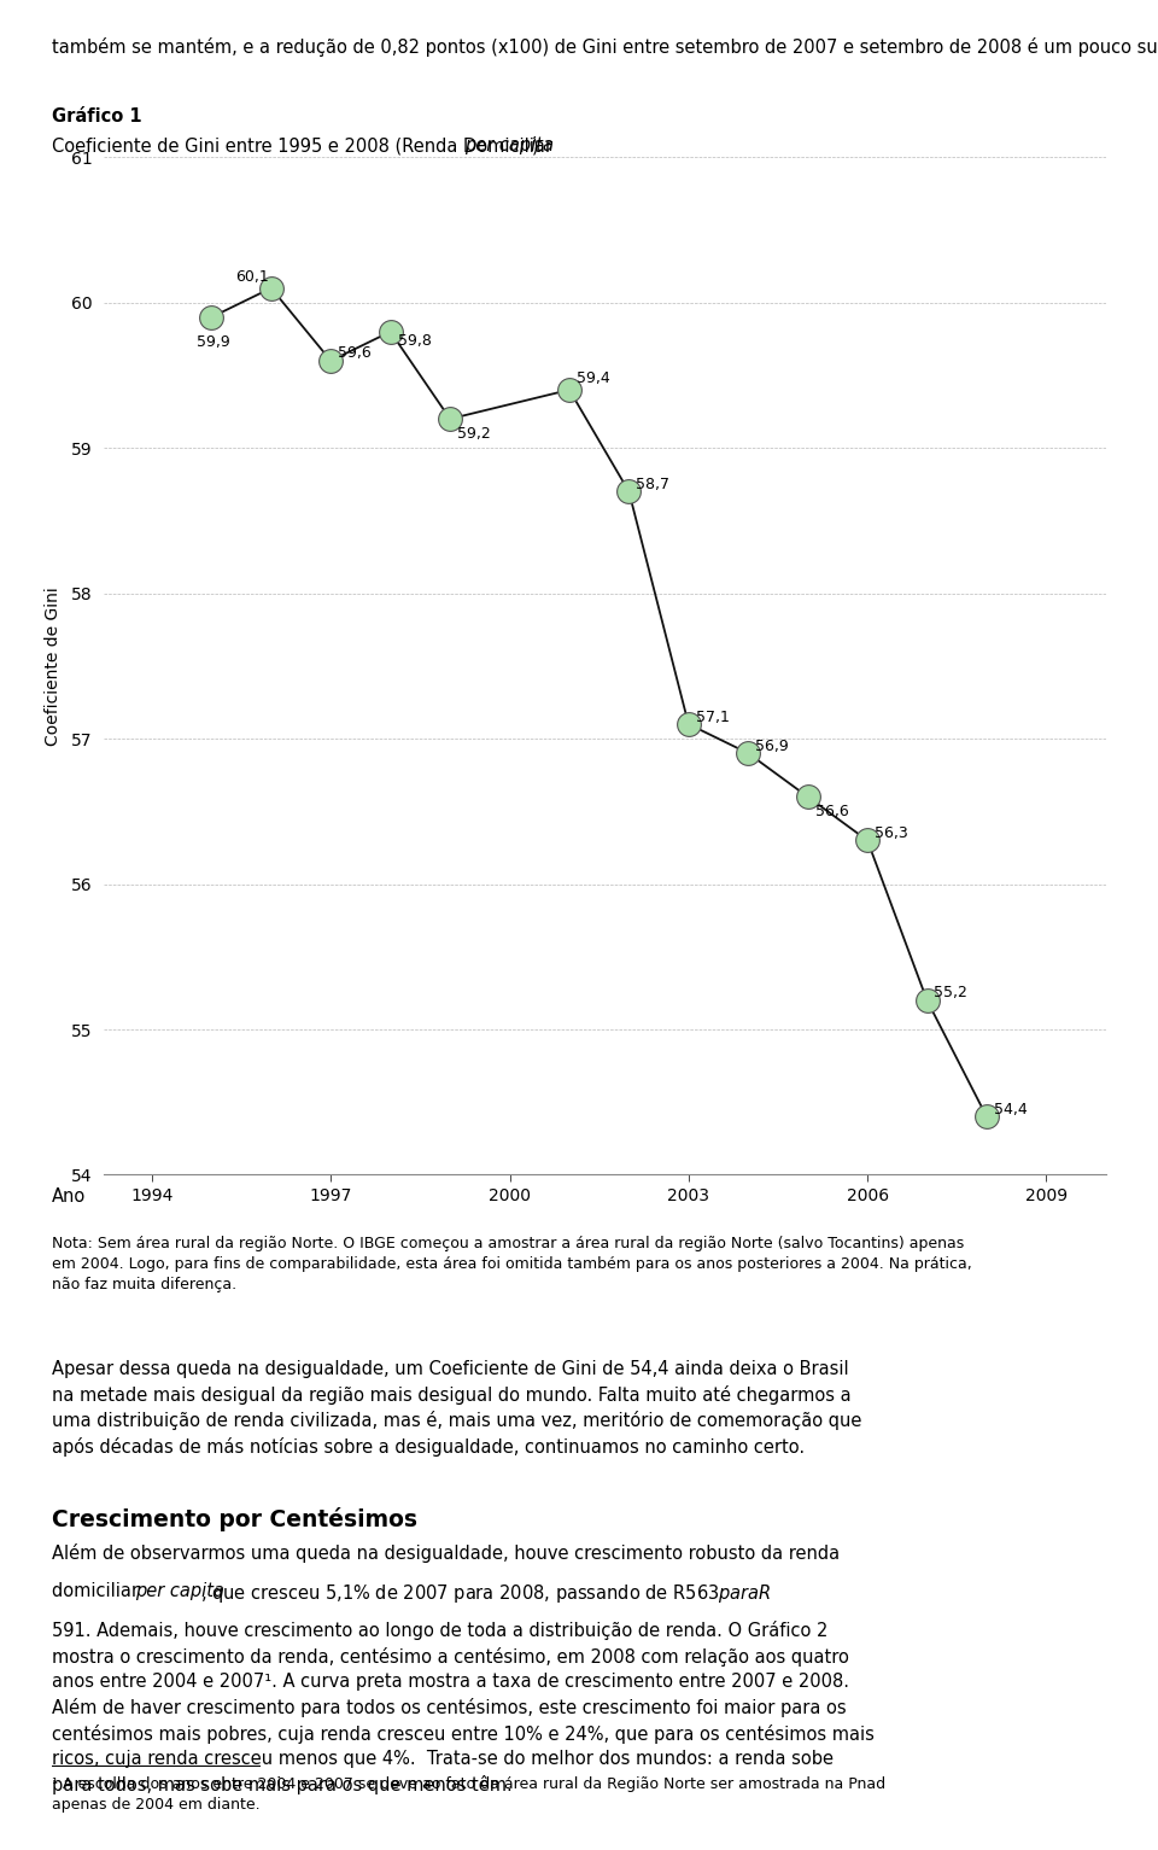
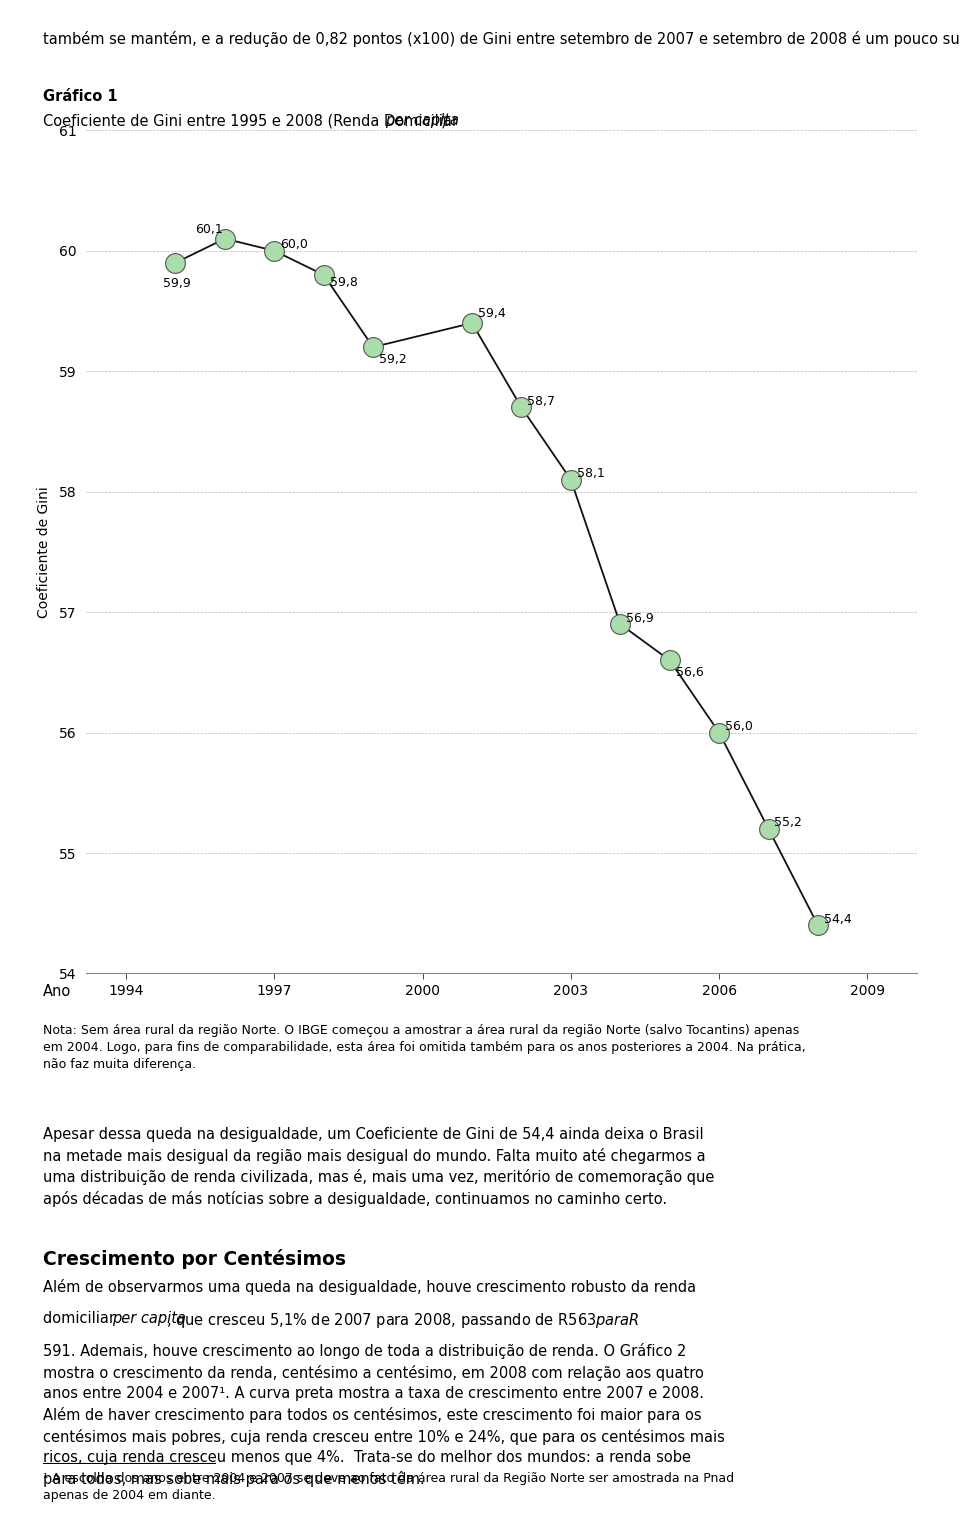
1997: 59,6 -> 60,0
2003: 57,1 -> 58,1
2006: 56,3 -> 56,0
